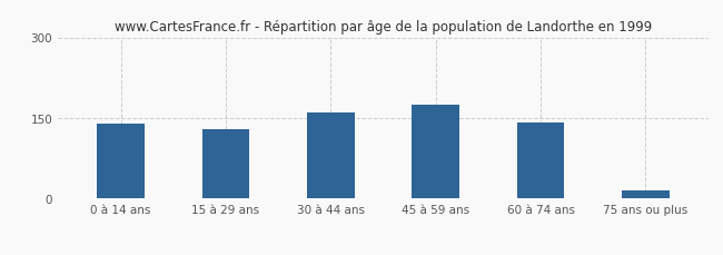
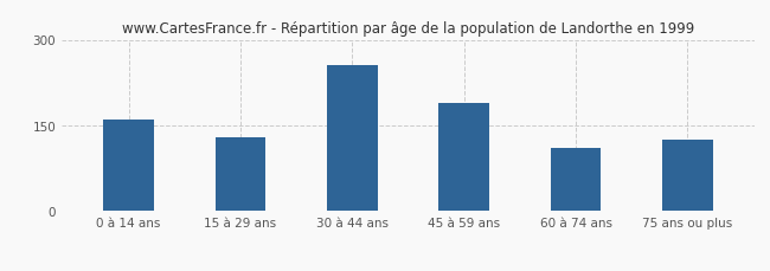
0 à 14 ans: 140 -> 160
30 à 44 ans: 160 -> 255
45 à 59 ans: 175 -> 190
60 à 74 ans: 142 -> 110
75 ans ou plus: 15 -> 125
